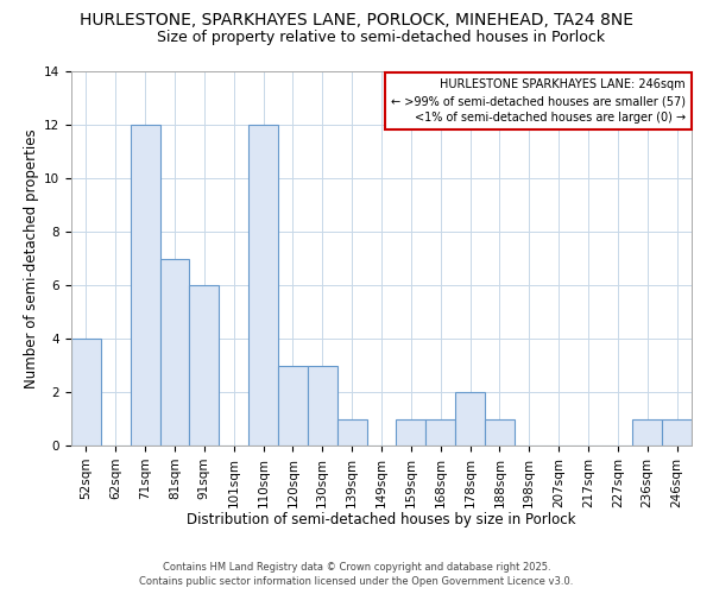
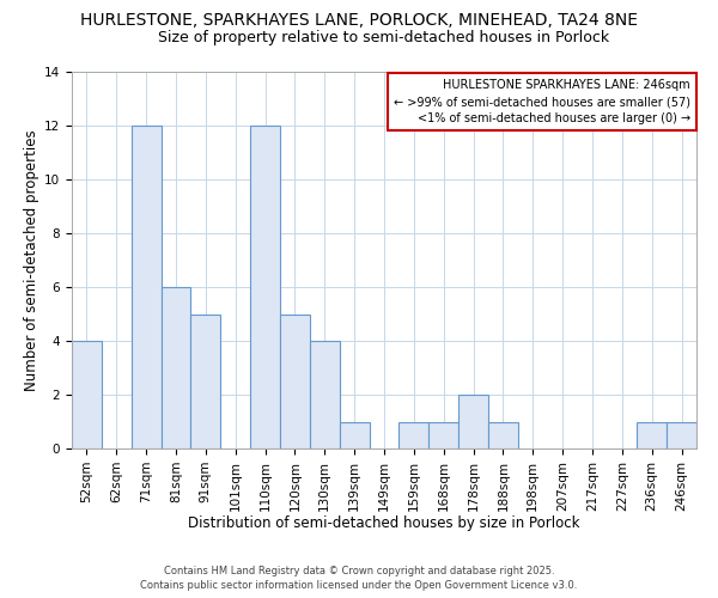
81sqm: 7 -> 6
91sqm: 6 -> 5
120sqm: 3 -> 5
130sqm: 3 -> 4
